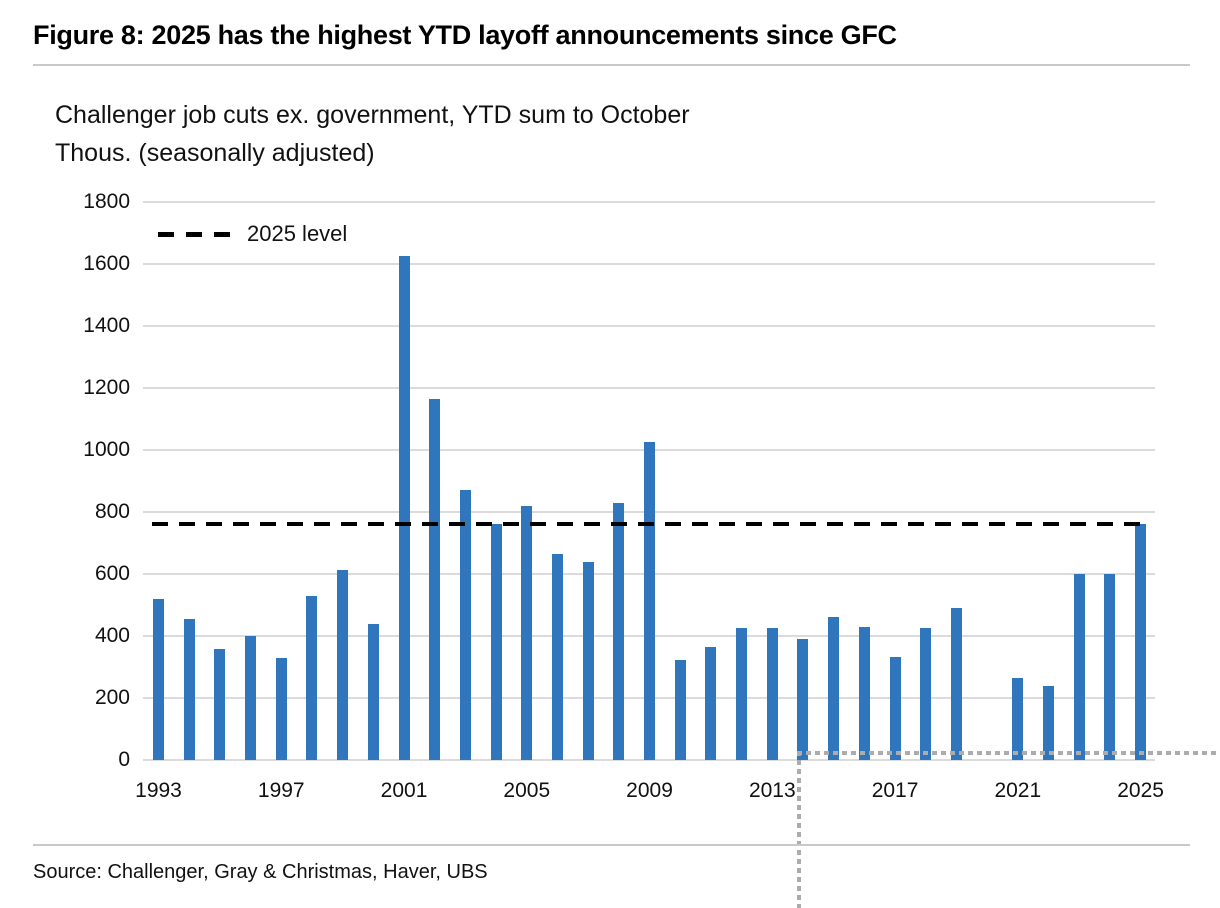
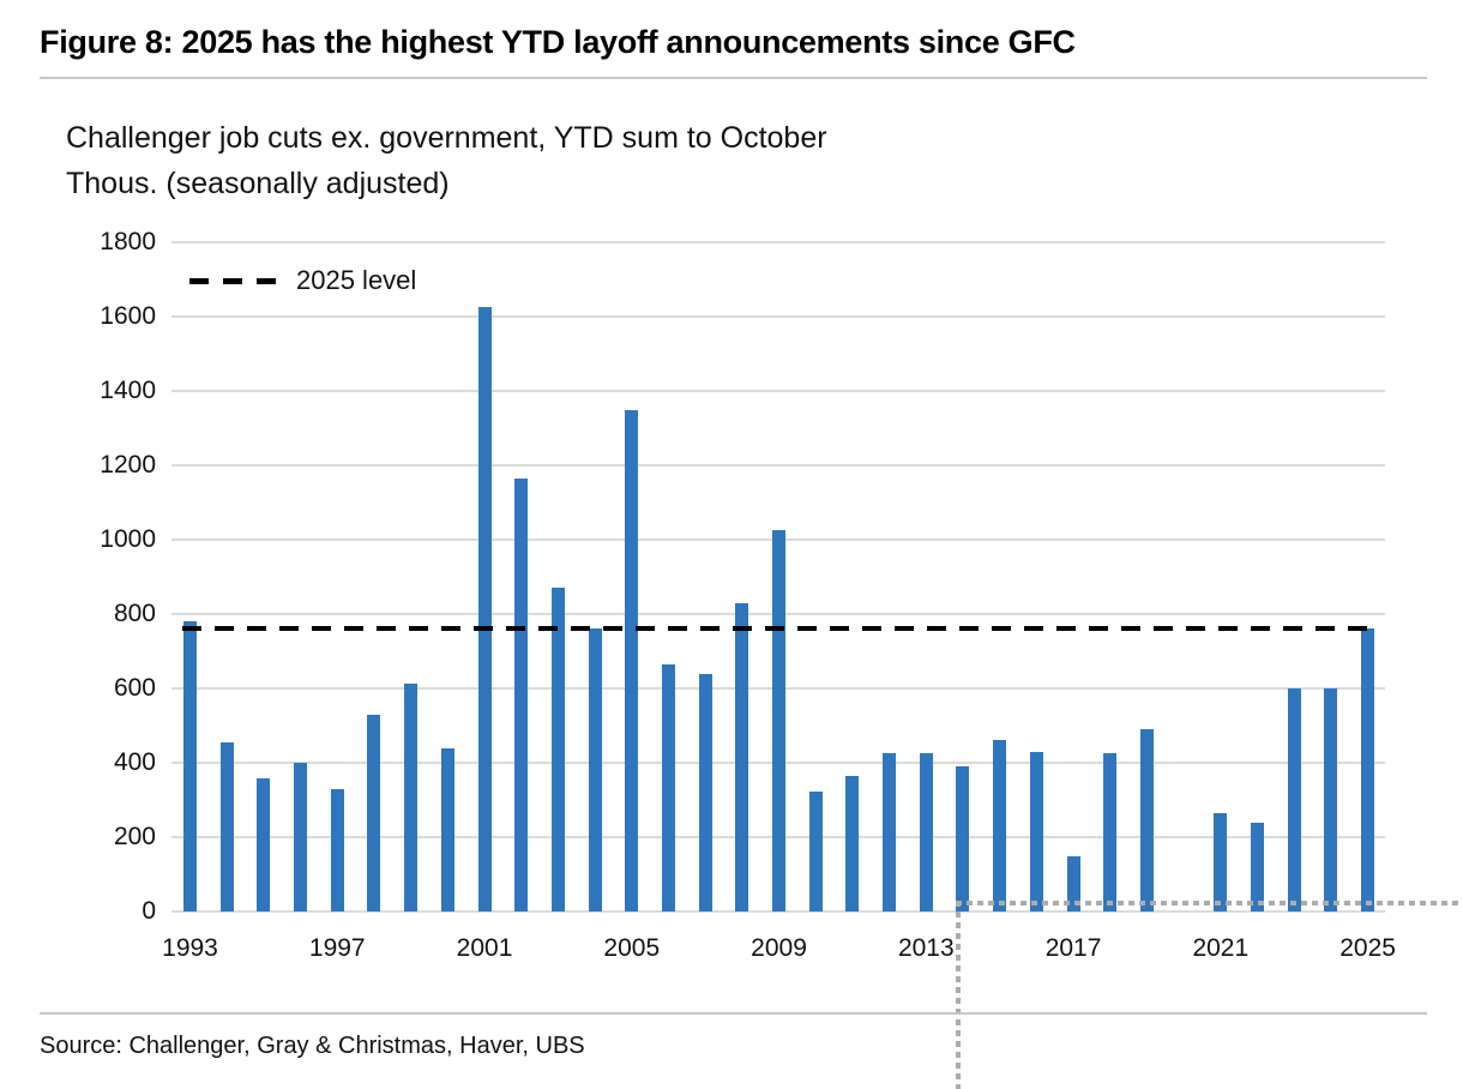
1993: 520 -> 780
2005: 820 -> 1350
2017: 330 -> 150
